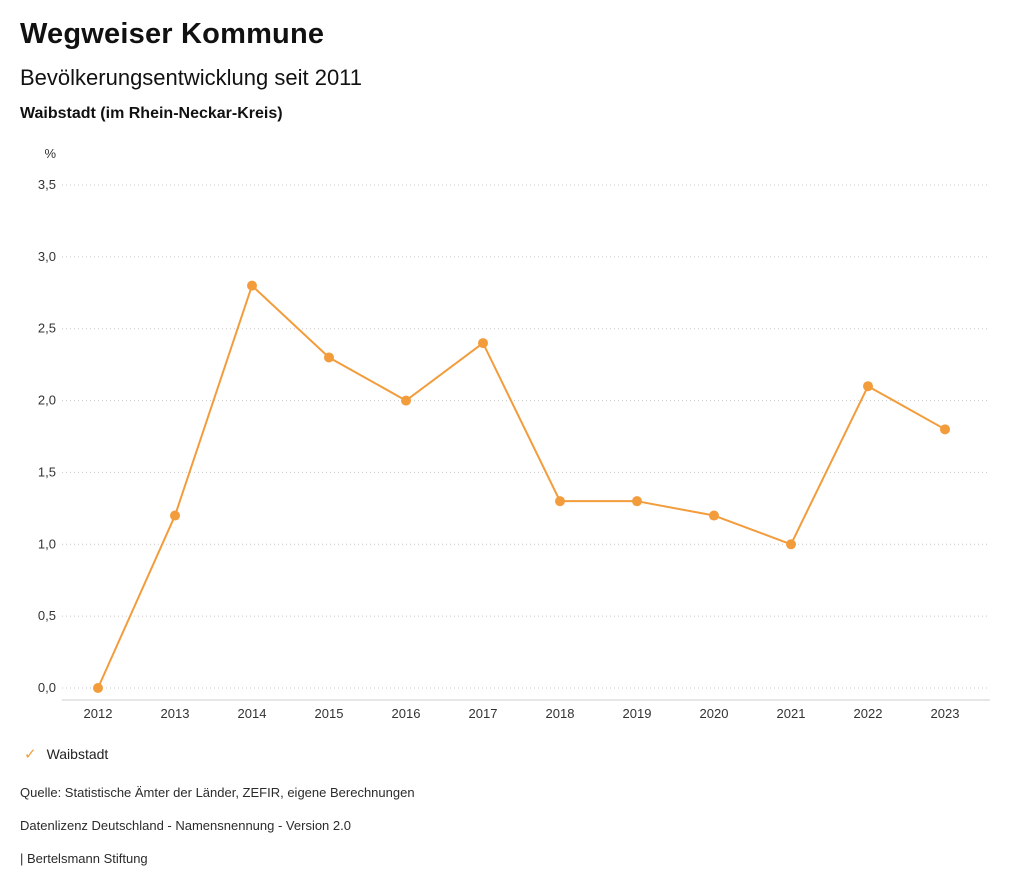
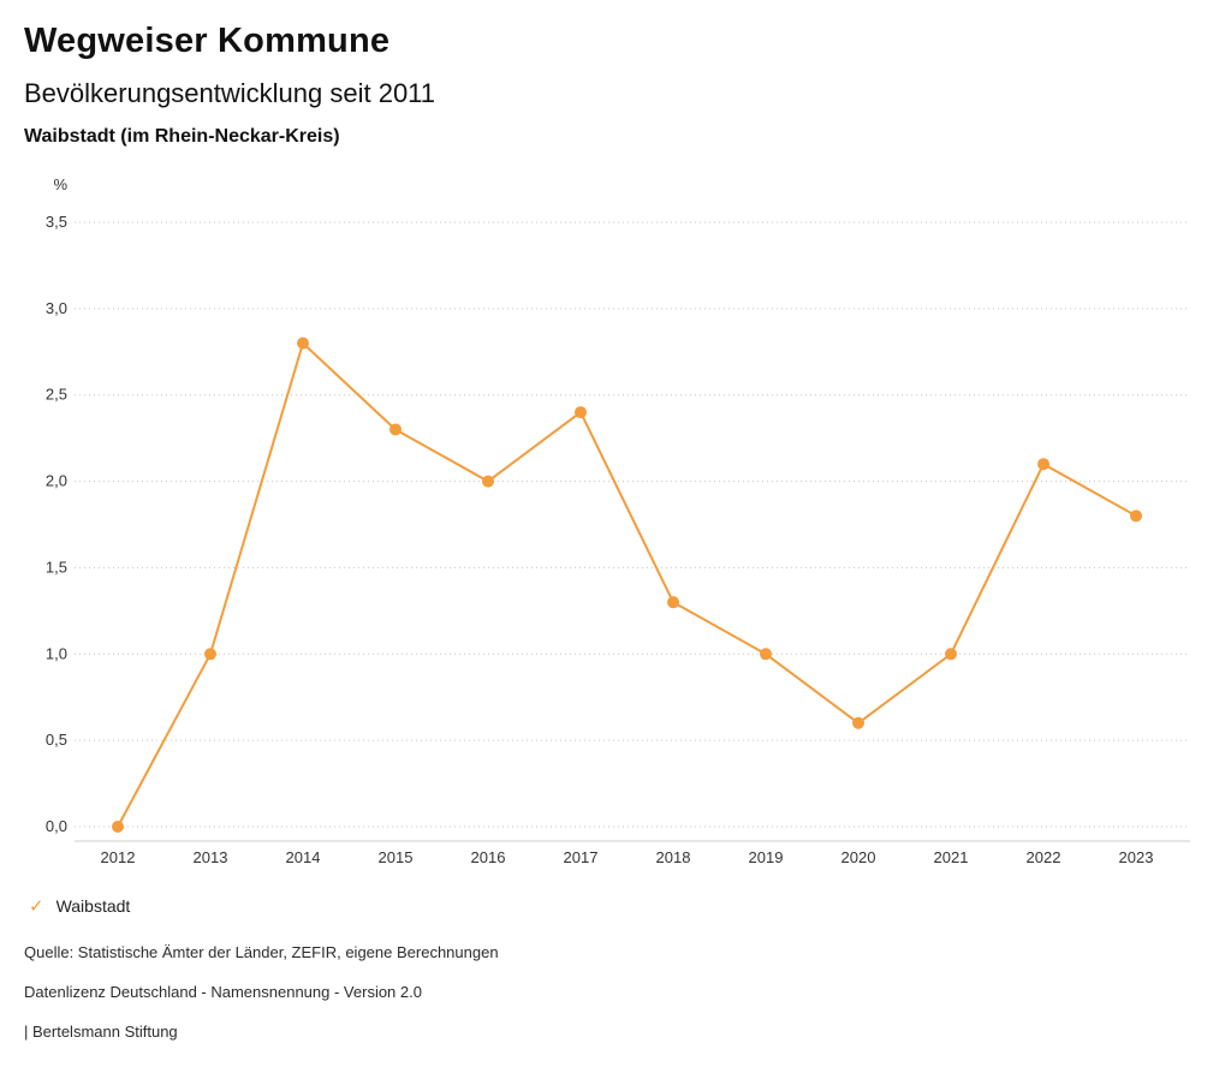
2013: 1,2 -> 1,0
2019: 1,3 -> 1,0
2020: 1,2 -> 0,6
